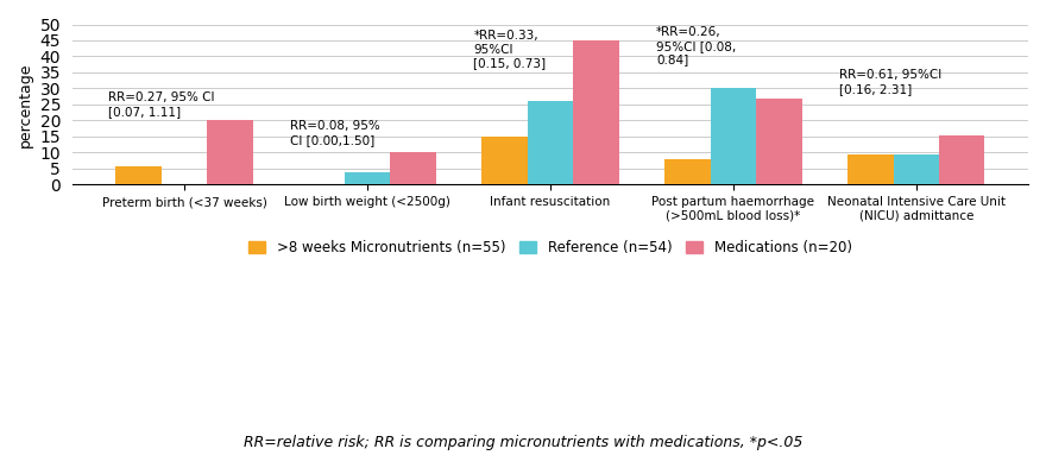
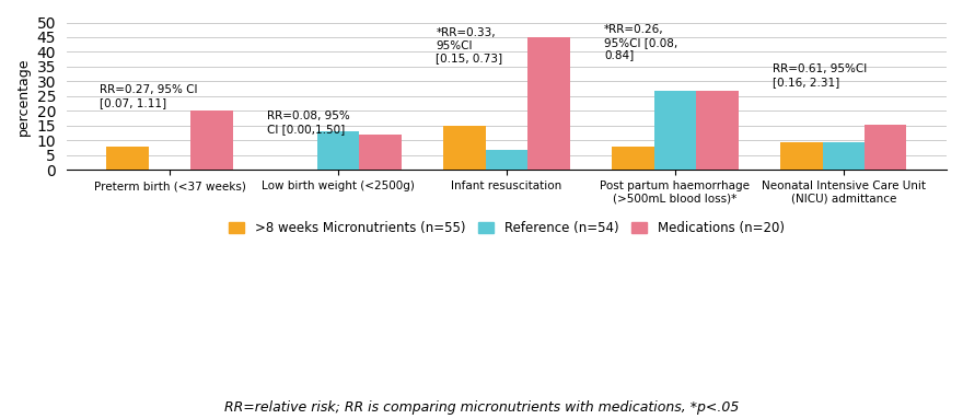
>8 weeks Micronutrients (n=55)/Preterm birth (<37 weeks): 5.8 -> 8.0
Reference (n=54)/Low birth weight (<2500g): 4.0 -> 13.0
Medications (n=20)/Low birth weight (<2500g): 10.0 -> 12.0
Reference (n=54)/Infant resuscitation: 26.0 -> 7.0
Reference (n=54)/Post partum haemorrhage (>500mL blood loss)*: 30.0 -> 27.0
